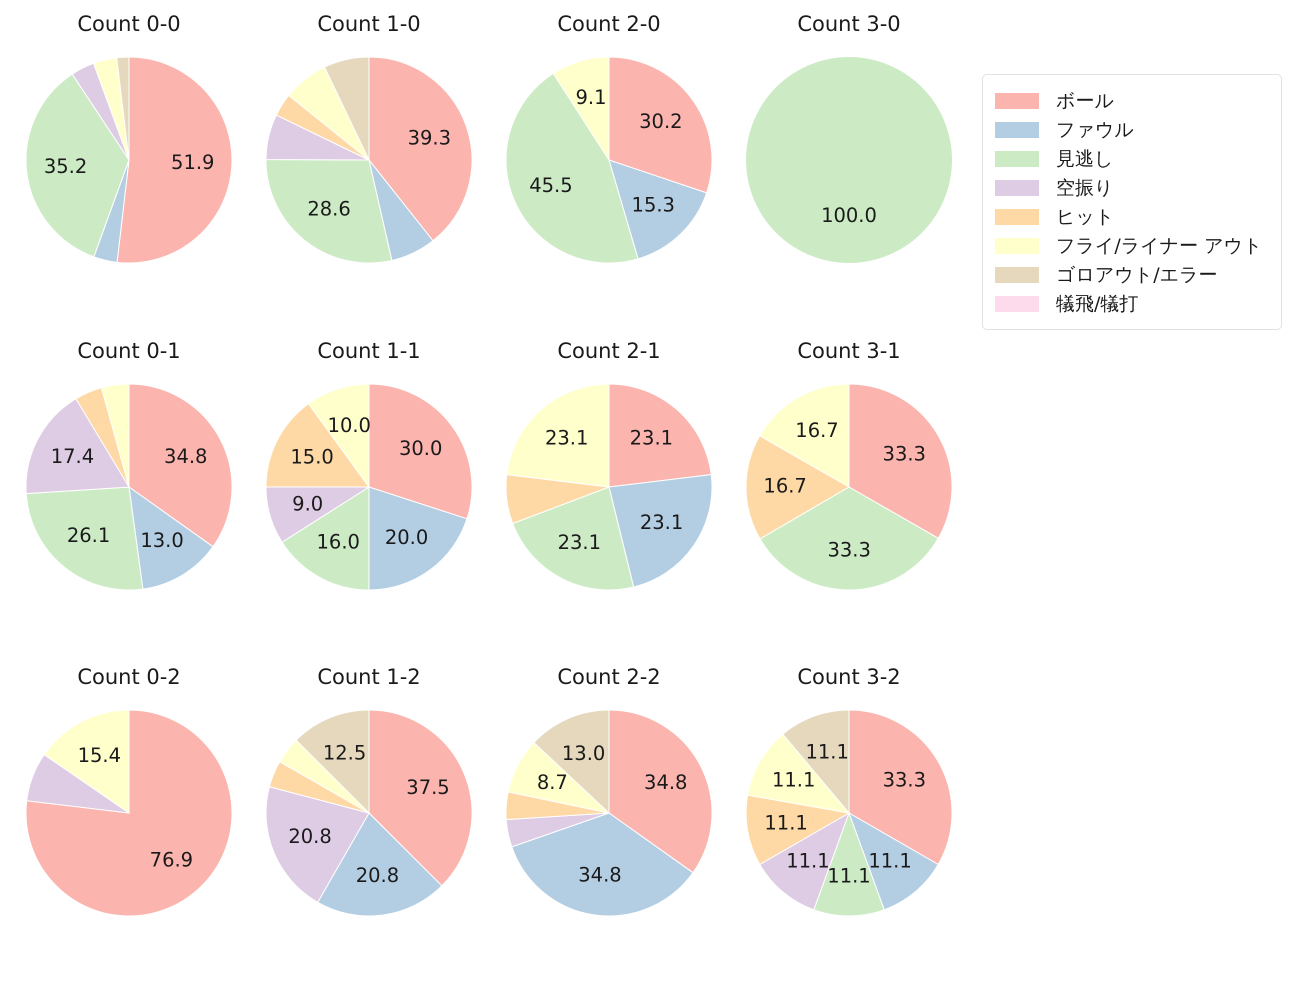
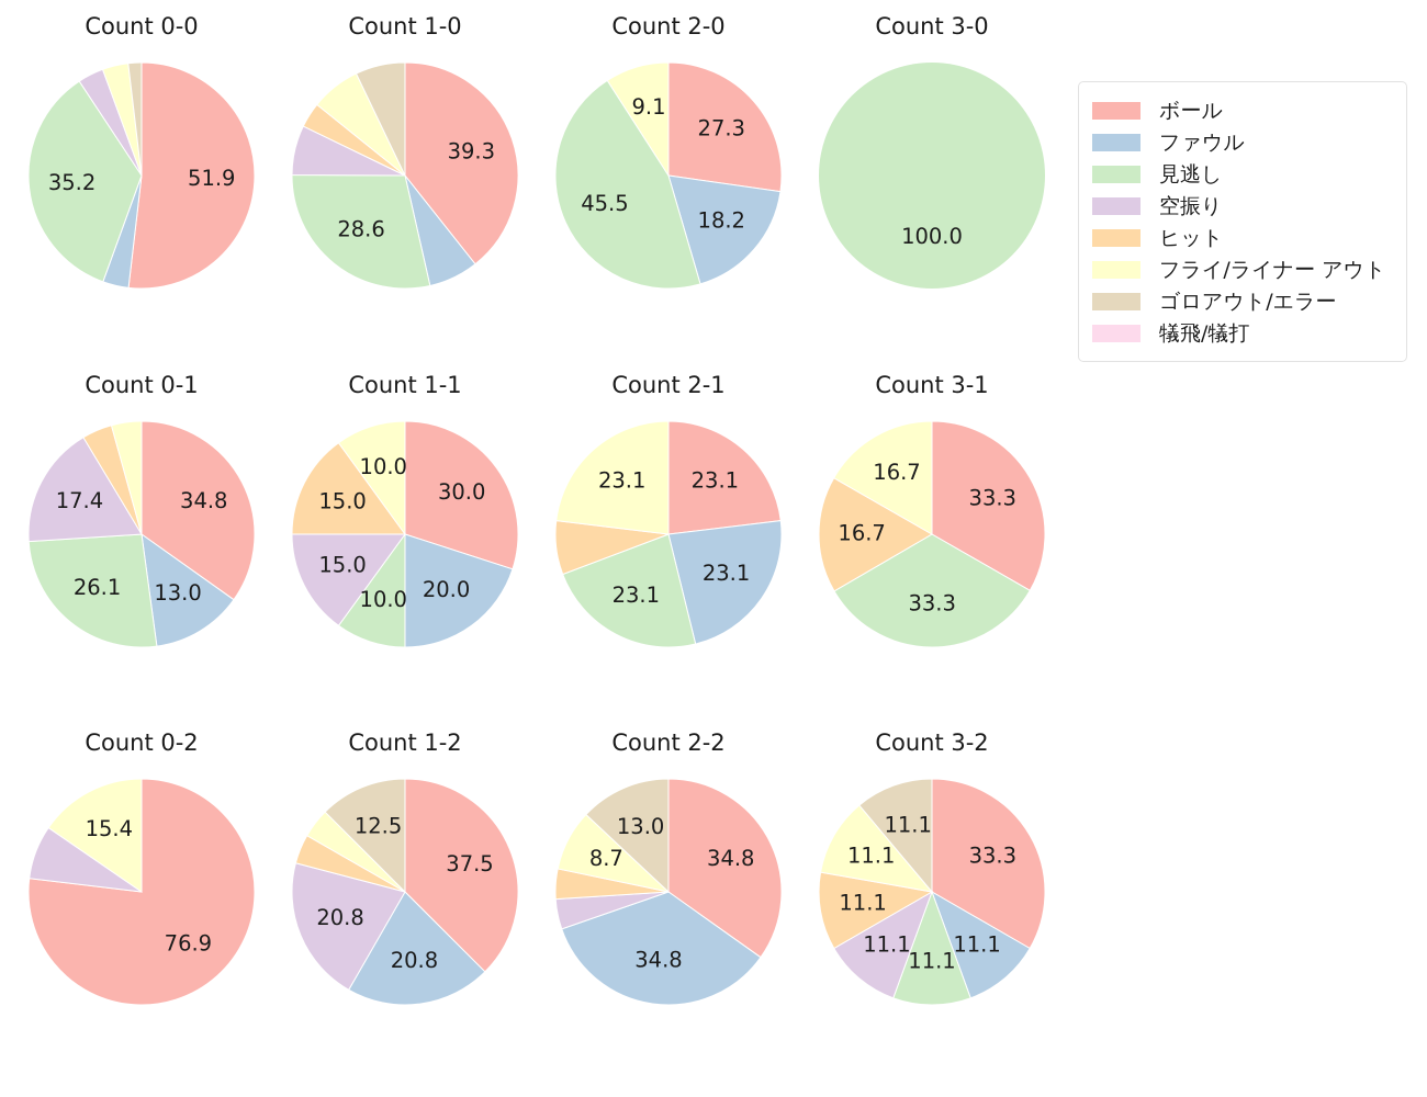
Count 2-0/ボール: 30.2 -> 27.3
Count 2-0/ファウル: 15.3 -> 18.2
Count 1-1/見逃し: 16.0 -> 10.0
Count 1-1/空振り: 9.0 -> 15.0
